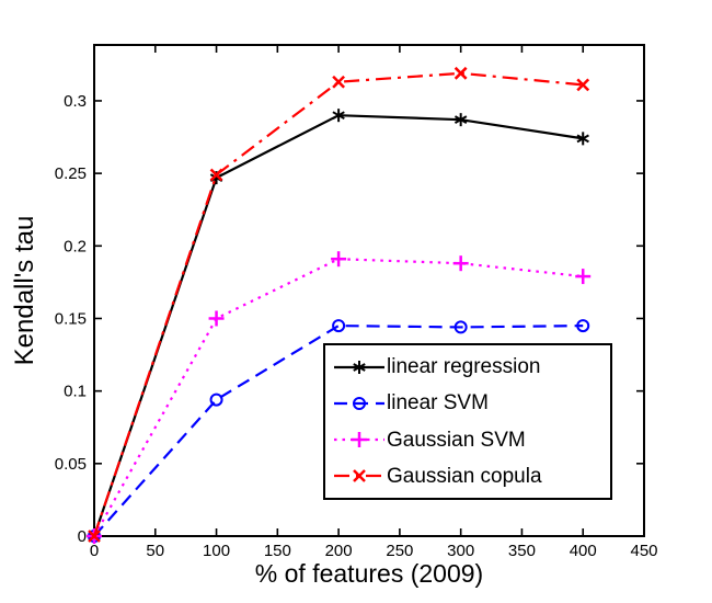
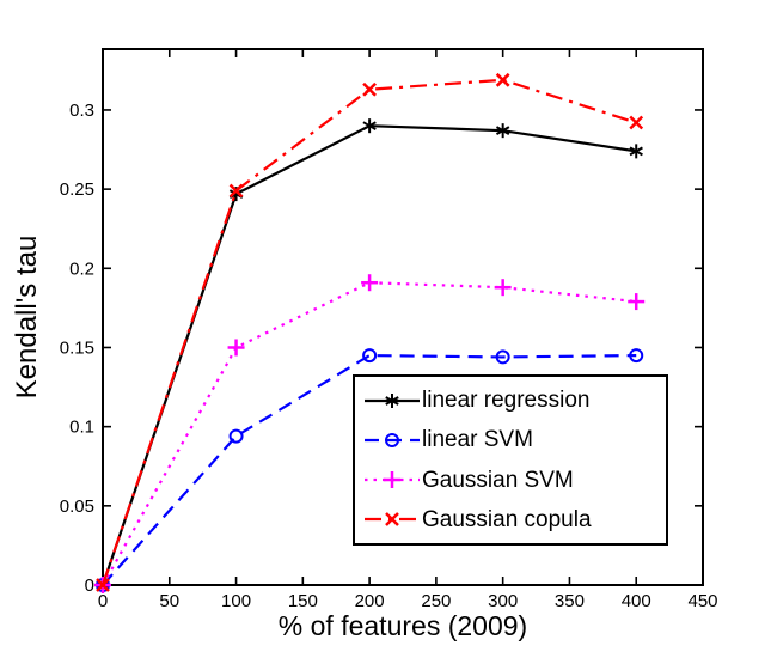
Gaussian copula/400: 0.311 -> 0.292
